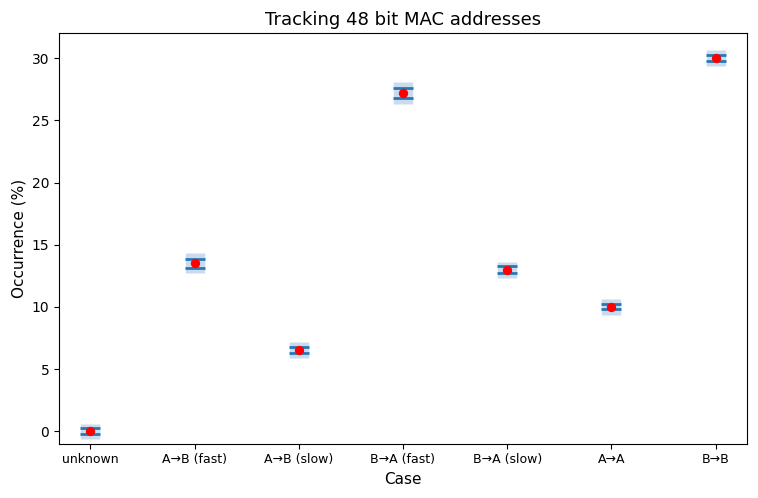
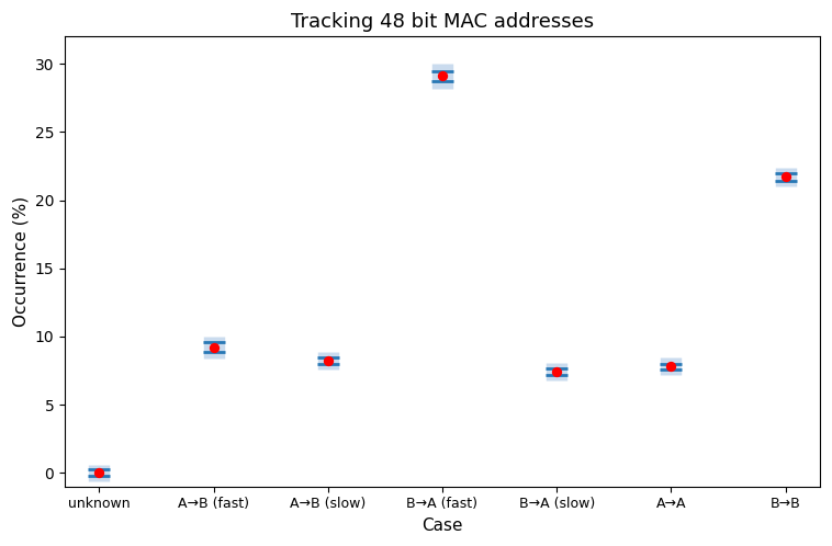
A→B (fast): 13.5 -> 9.2
A→B (slow): 6.5 -> 8.2
B→A (fast): 27.2 -> 29.1
B→A (slow): 13.0 -> 7.4
A→A: 10.0 -> 7.8
B→B: 30.0 -> 21.7
